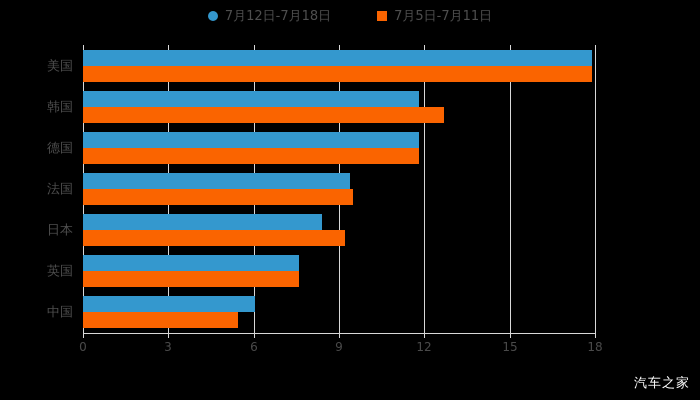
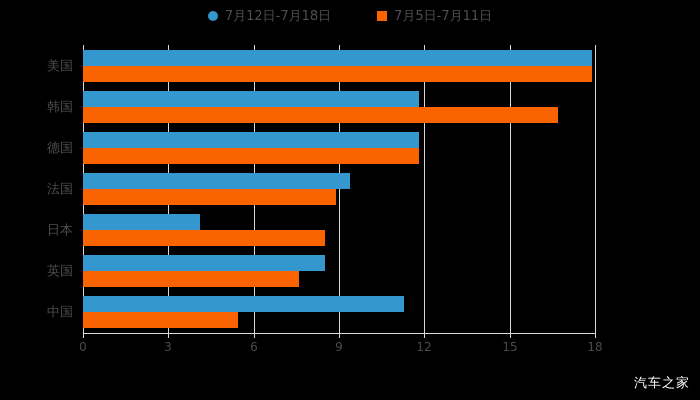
7月5日-7月11日/韩国: 12.7 -> 16.7
7月5日-7月11日/法国: 9.5 -> 8.9
7月12日-7月18日/日本: 8.4 -> 4.1
7月5日-7月11日/日本: 9.2 -> 8.5
7月12日-7月18日/英国: 7.6 -> 8.5
7月12日-7月18日/中国: 6.0 -> 11.3
